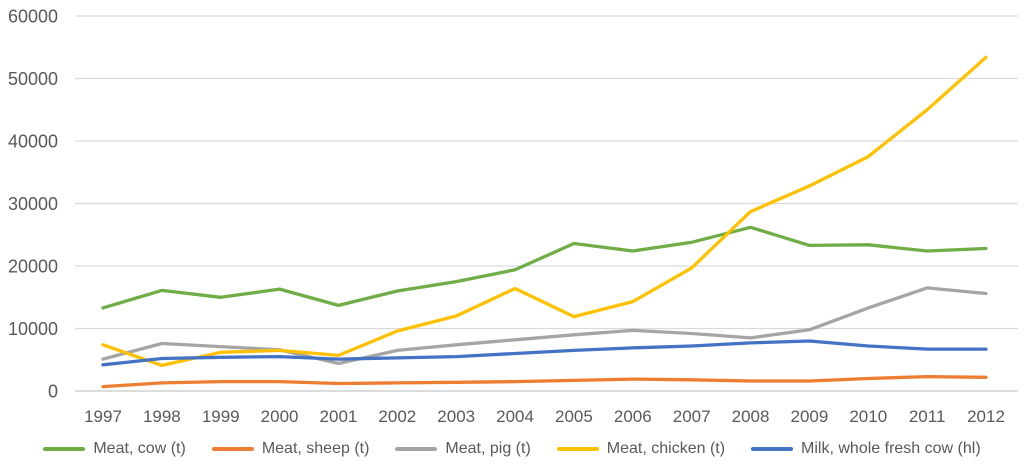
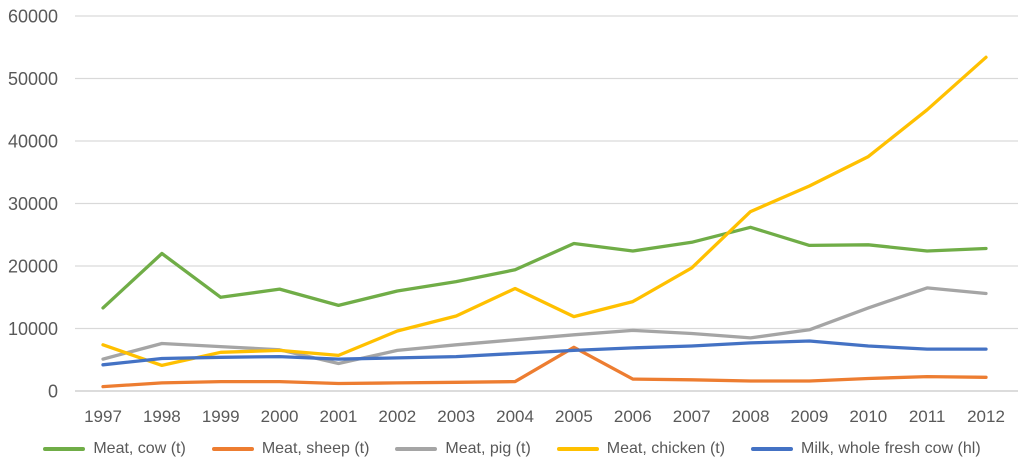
Meat, cow (t)/1998: 16000 -> 22000
Meat, sheep (t)/2005: 2000 -> 7000
